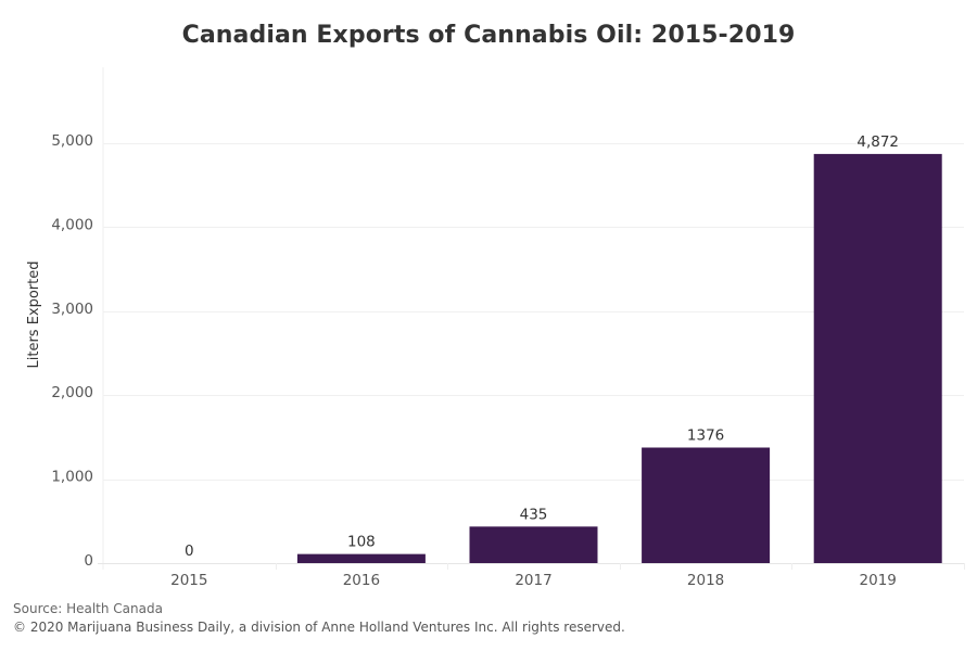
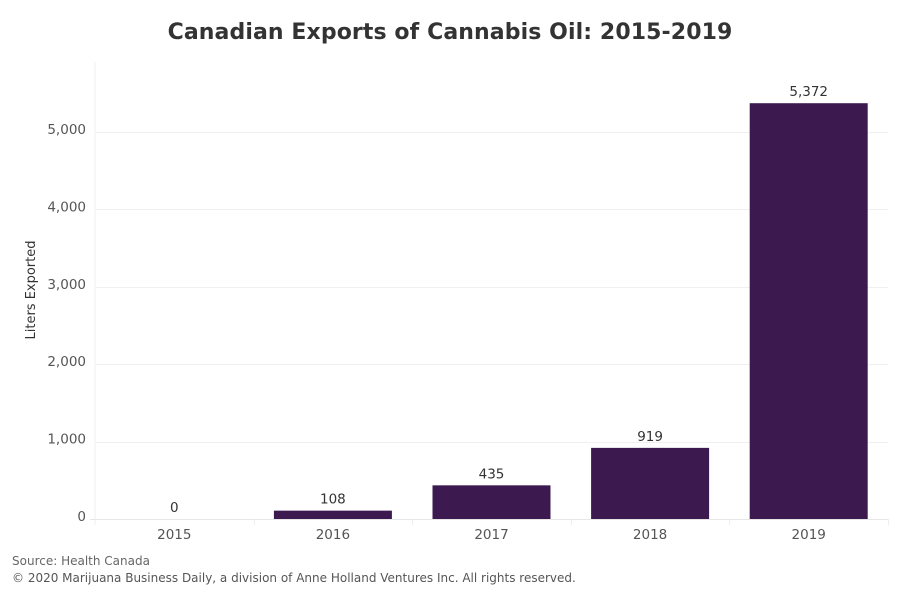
2018: 1376 -> 919
2019: 4,872 -> 5,372
